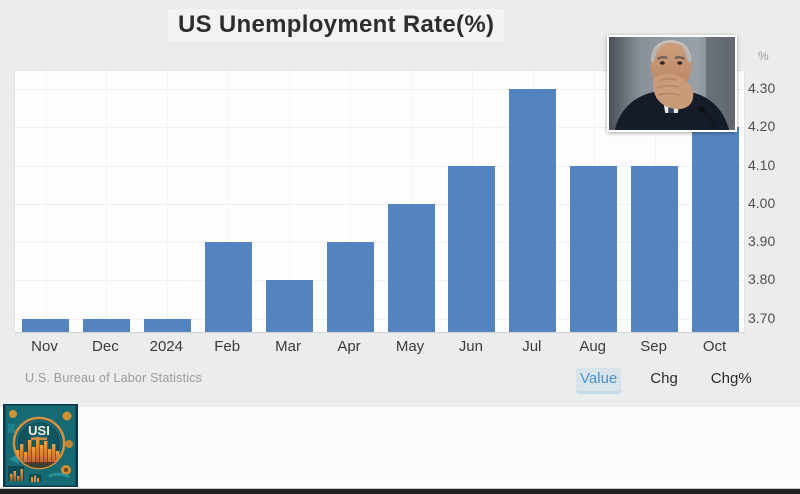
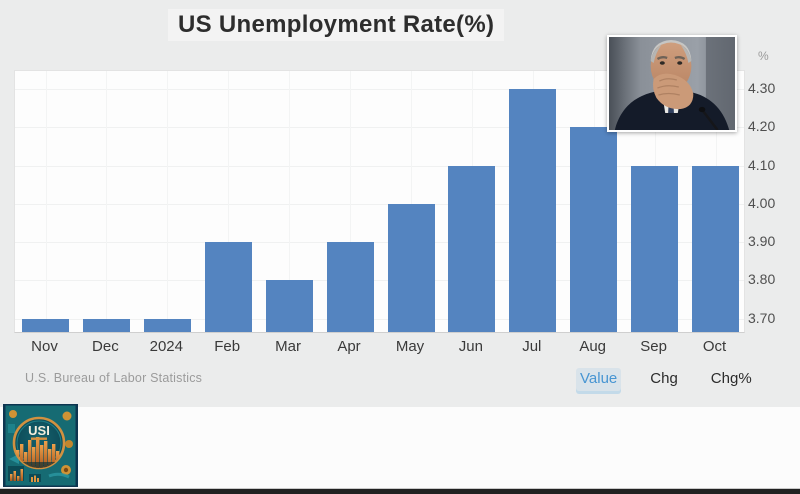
Aug: 4.1 -> 4.2
Oct: 4.2 -> 4.1
